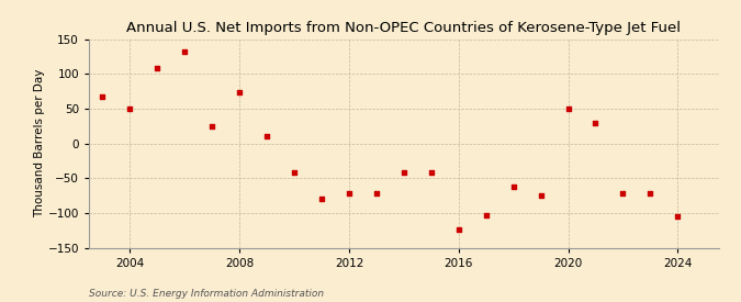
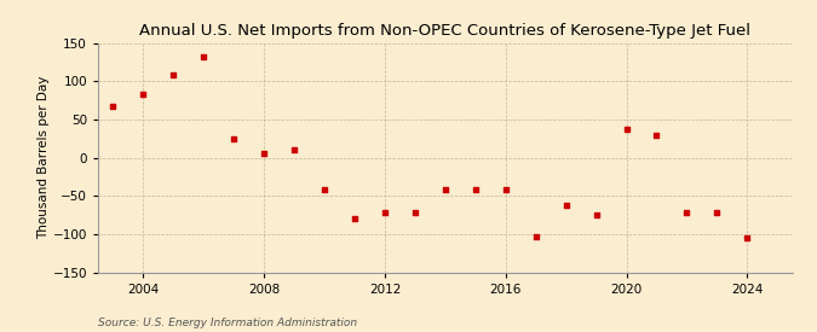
2004: 50 -> 83
2008: 74 -> 6
2016: -124 -> -42
2020: 50 -> 38
